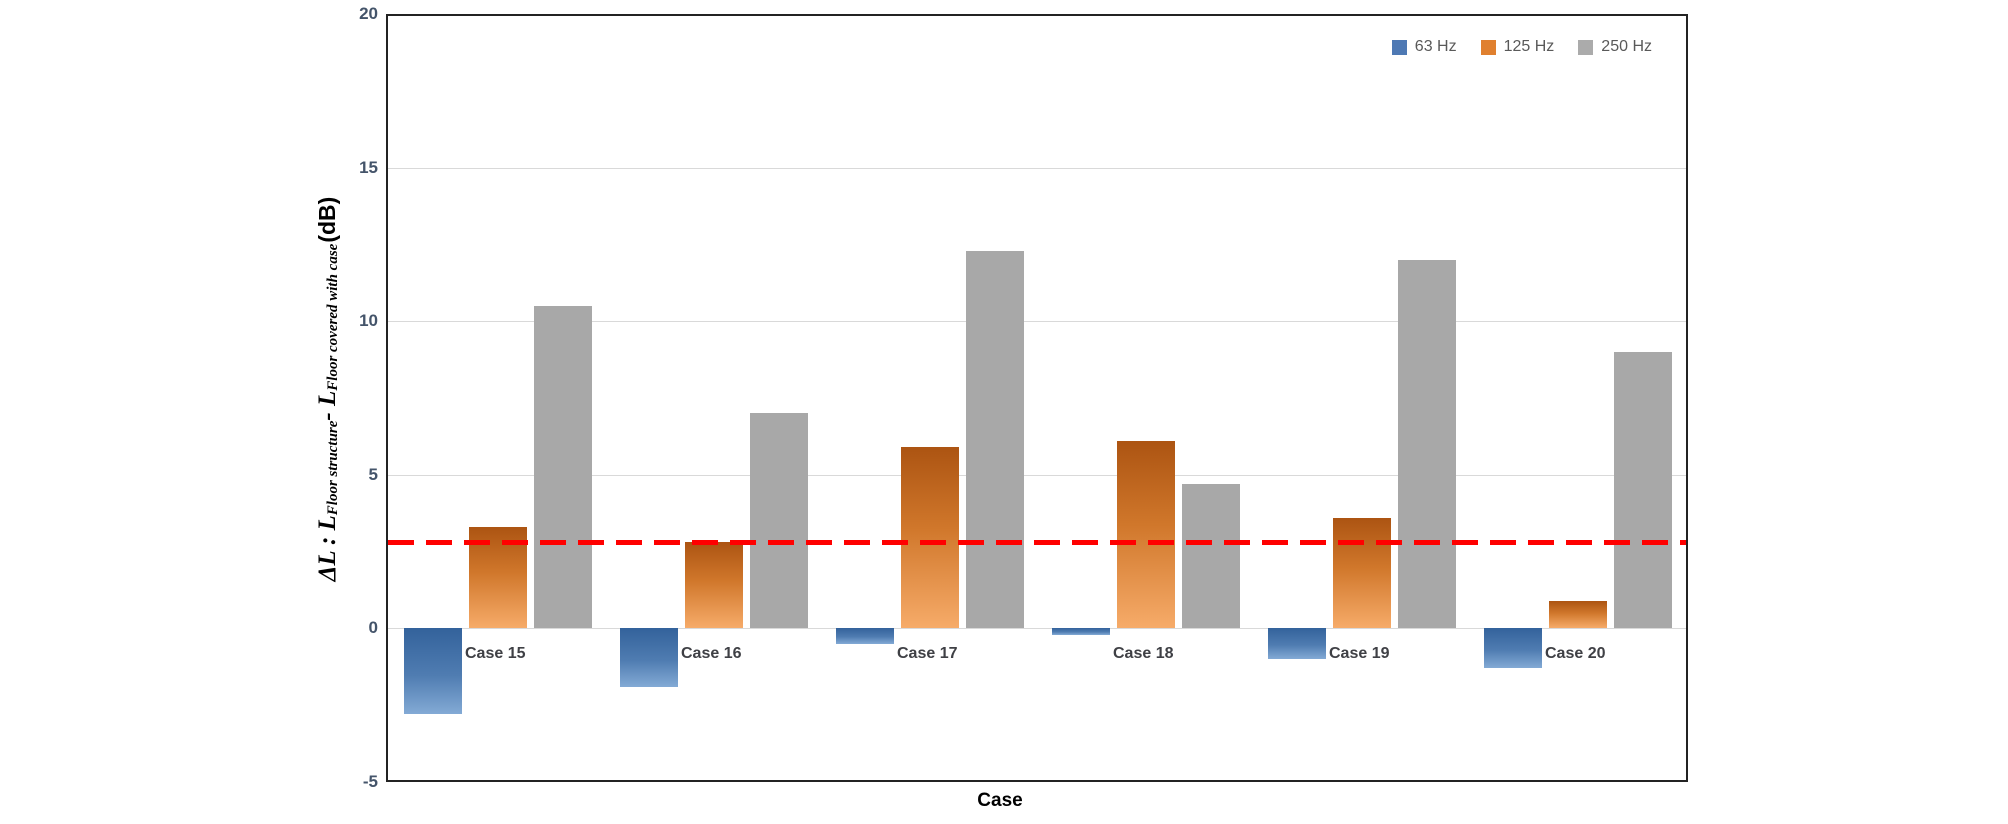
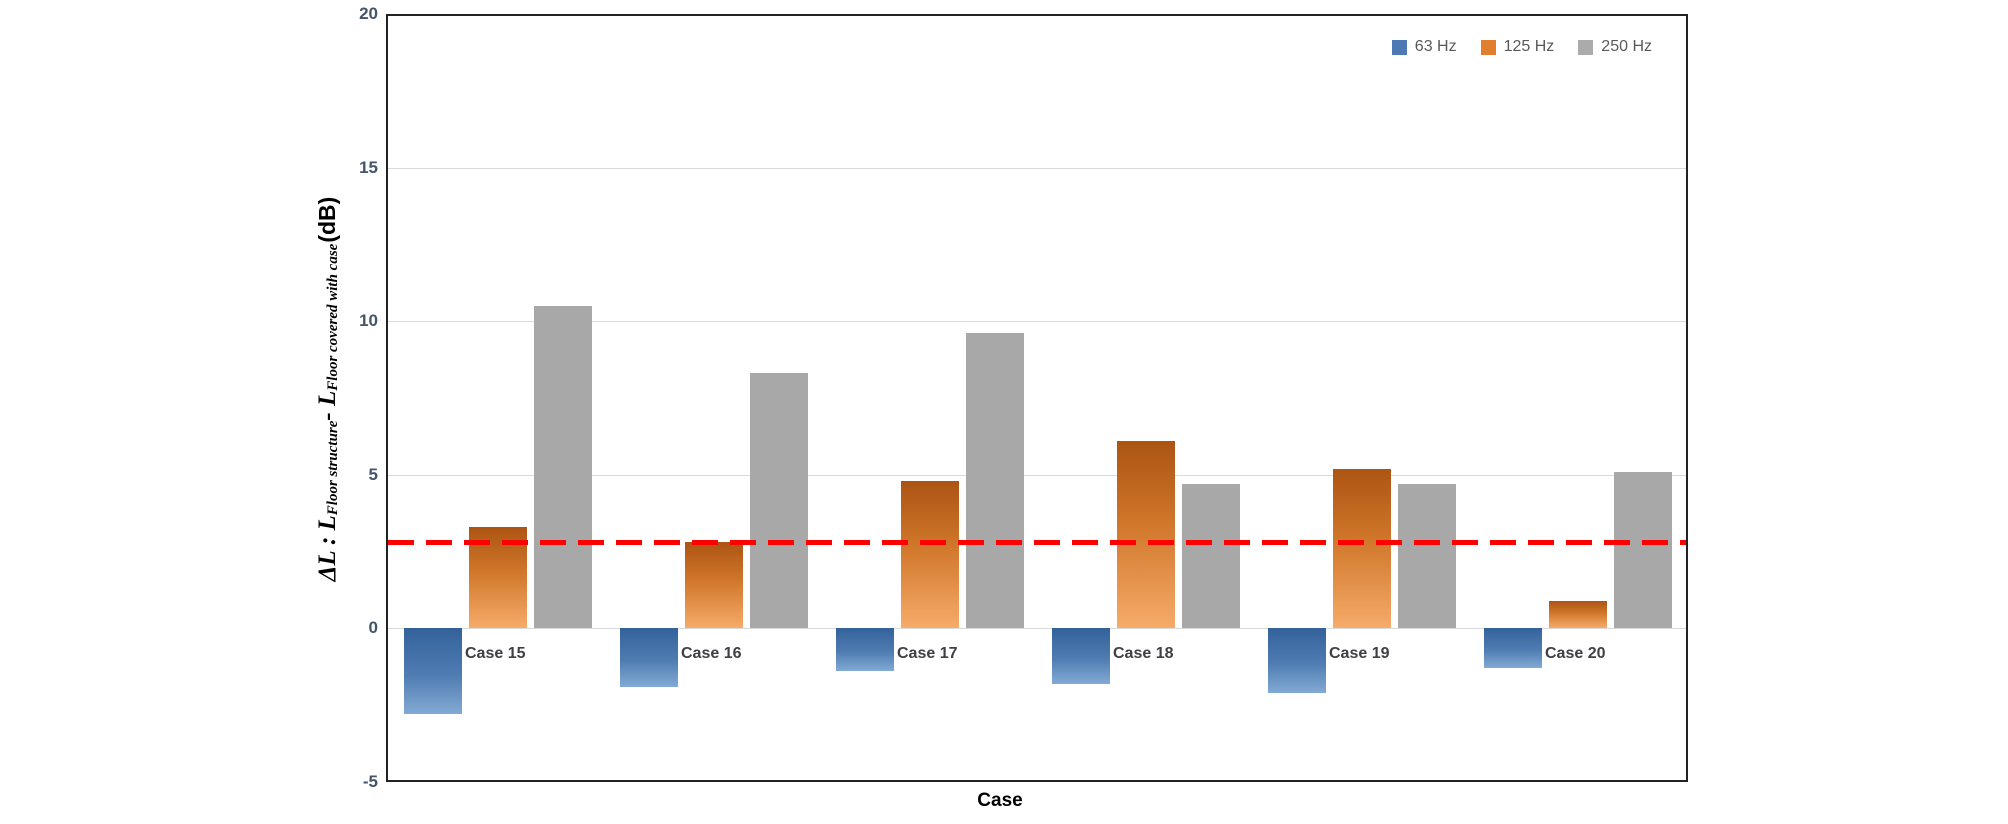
250 Hz/Case 16: 7.0 -> 8.3
63 Hz/Case 17: -0.5 -> -1.4
125 Hz/Case 17: 5.9 -> 4.8
250 Hz/Case 17: 12.3 -> 9.6
63 Hz/Case 18: -0.2 -> -1.8
63 Hz/Case 19: -1.0 -> -2.1
125 Hz/Case 19: 3.6 -> 5.2
250 Hz/Case 19: 12.0 -> 4.7
250 Hz/Case 20: 9.0 -> 5.1
